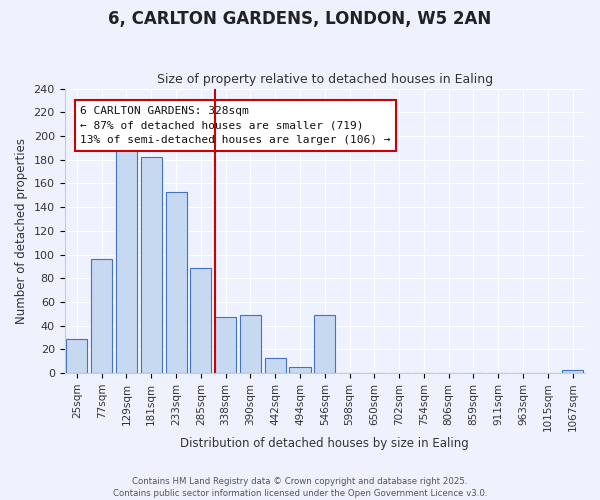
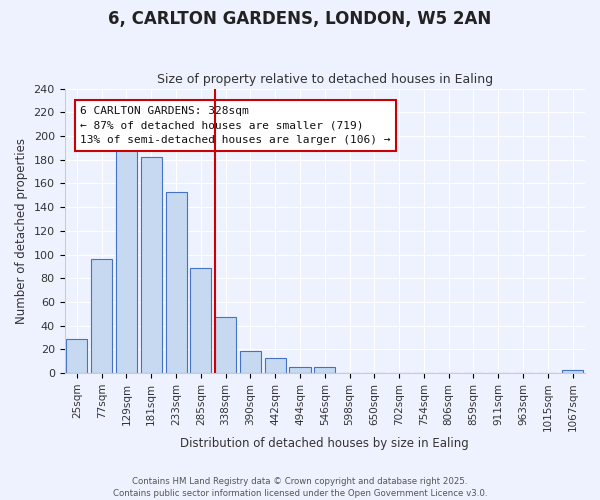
390sqm: 49 -> 19
546sqm: 49 -> 5
